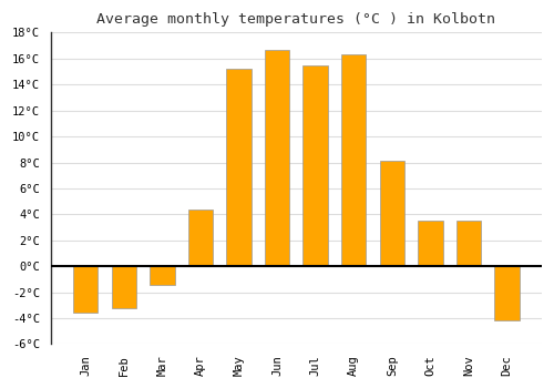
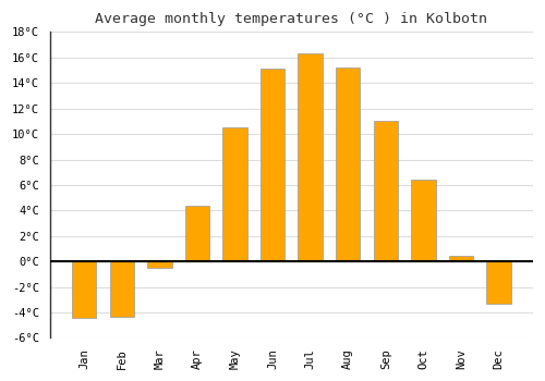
Jan: -3.6°C -> -4.4°C
Feb: -3.2°C -> -4.3°C
Mar: -1.4°C -> -0.5°C
May: 15.2°C -> 10.5°C
Jun: 16.7°C -> 15.1°C
Jul: 15.5°C -> 16.3°C
Aug: 16.3°C -> 15.2°C
Sep: 8.1°C -> 11.0°C
Oct: 3.5°C -> 6.4°C
Nov: 3.5°C -> 0.4°C
Dec: -4.2°C -> -3.3°C
